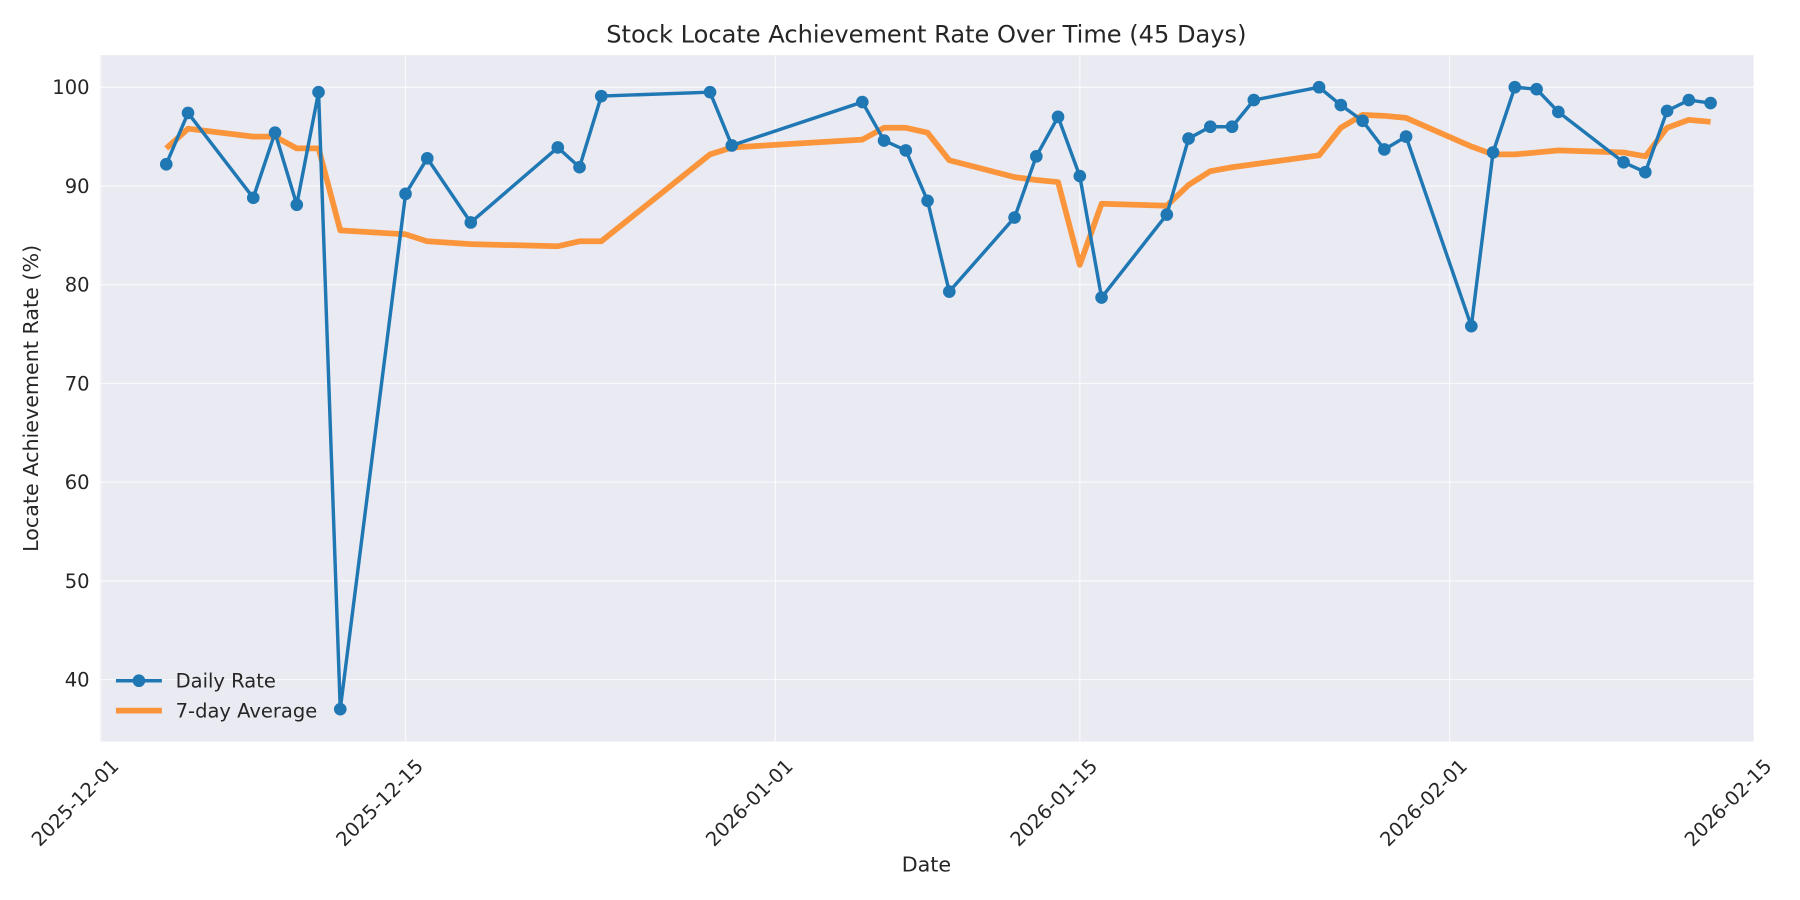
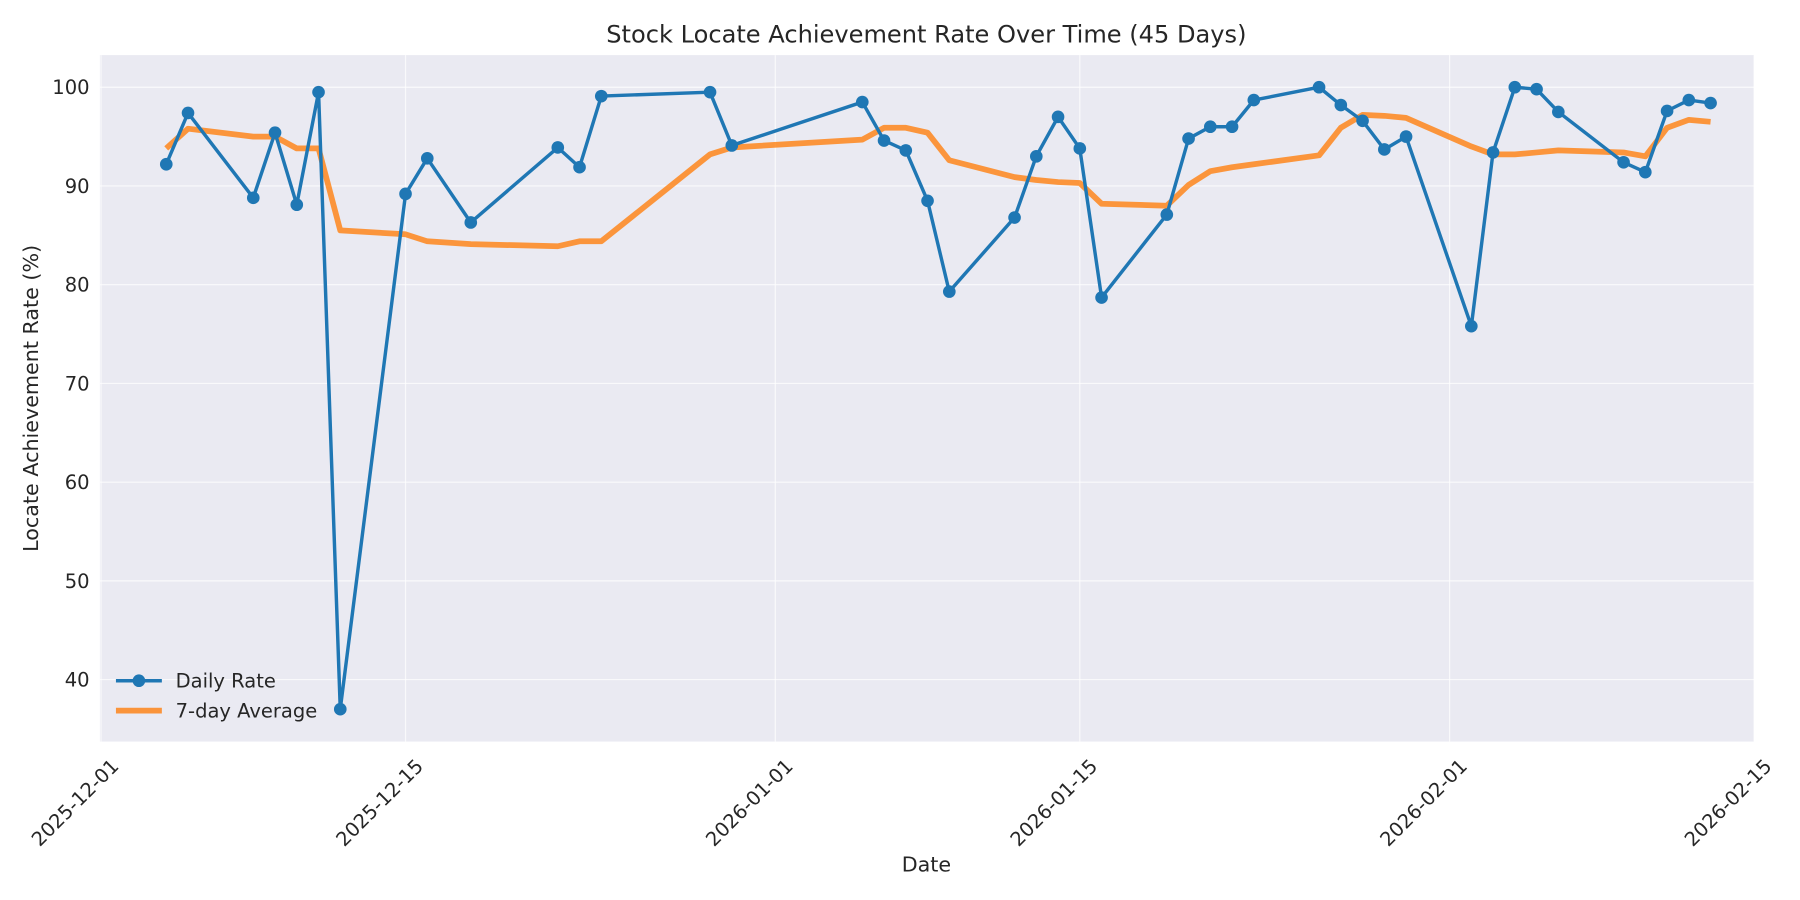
Daily Rate/2026-01-15: 91 -> 94
7-day Average/2026-01-15: 82 -> 90
